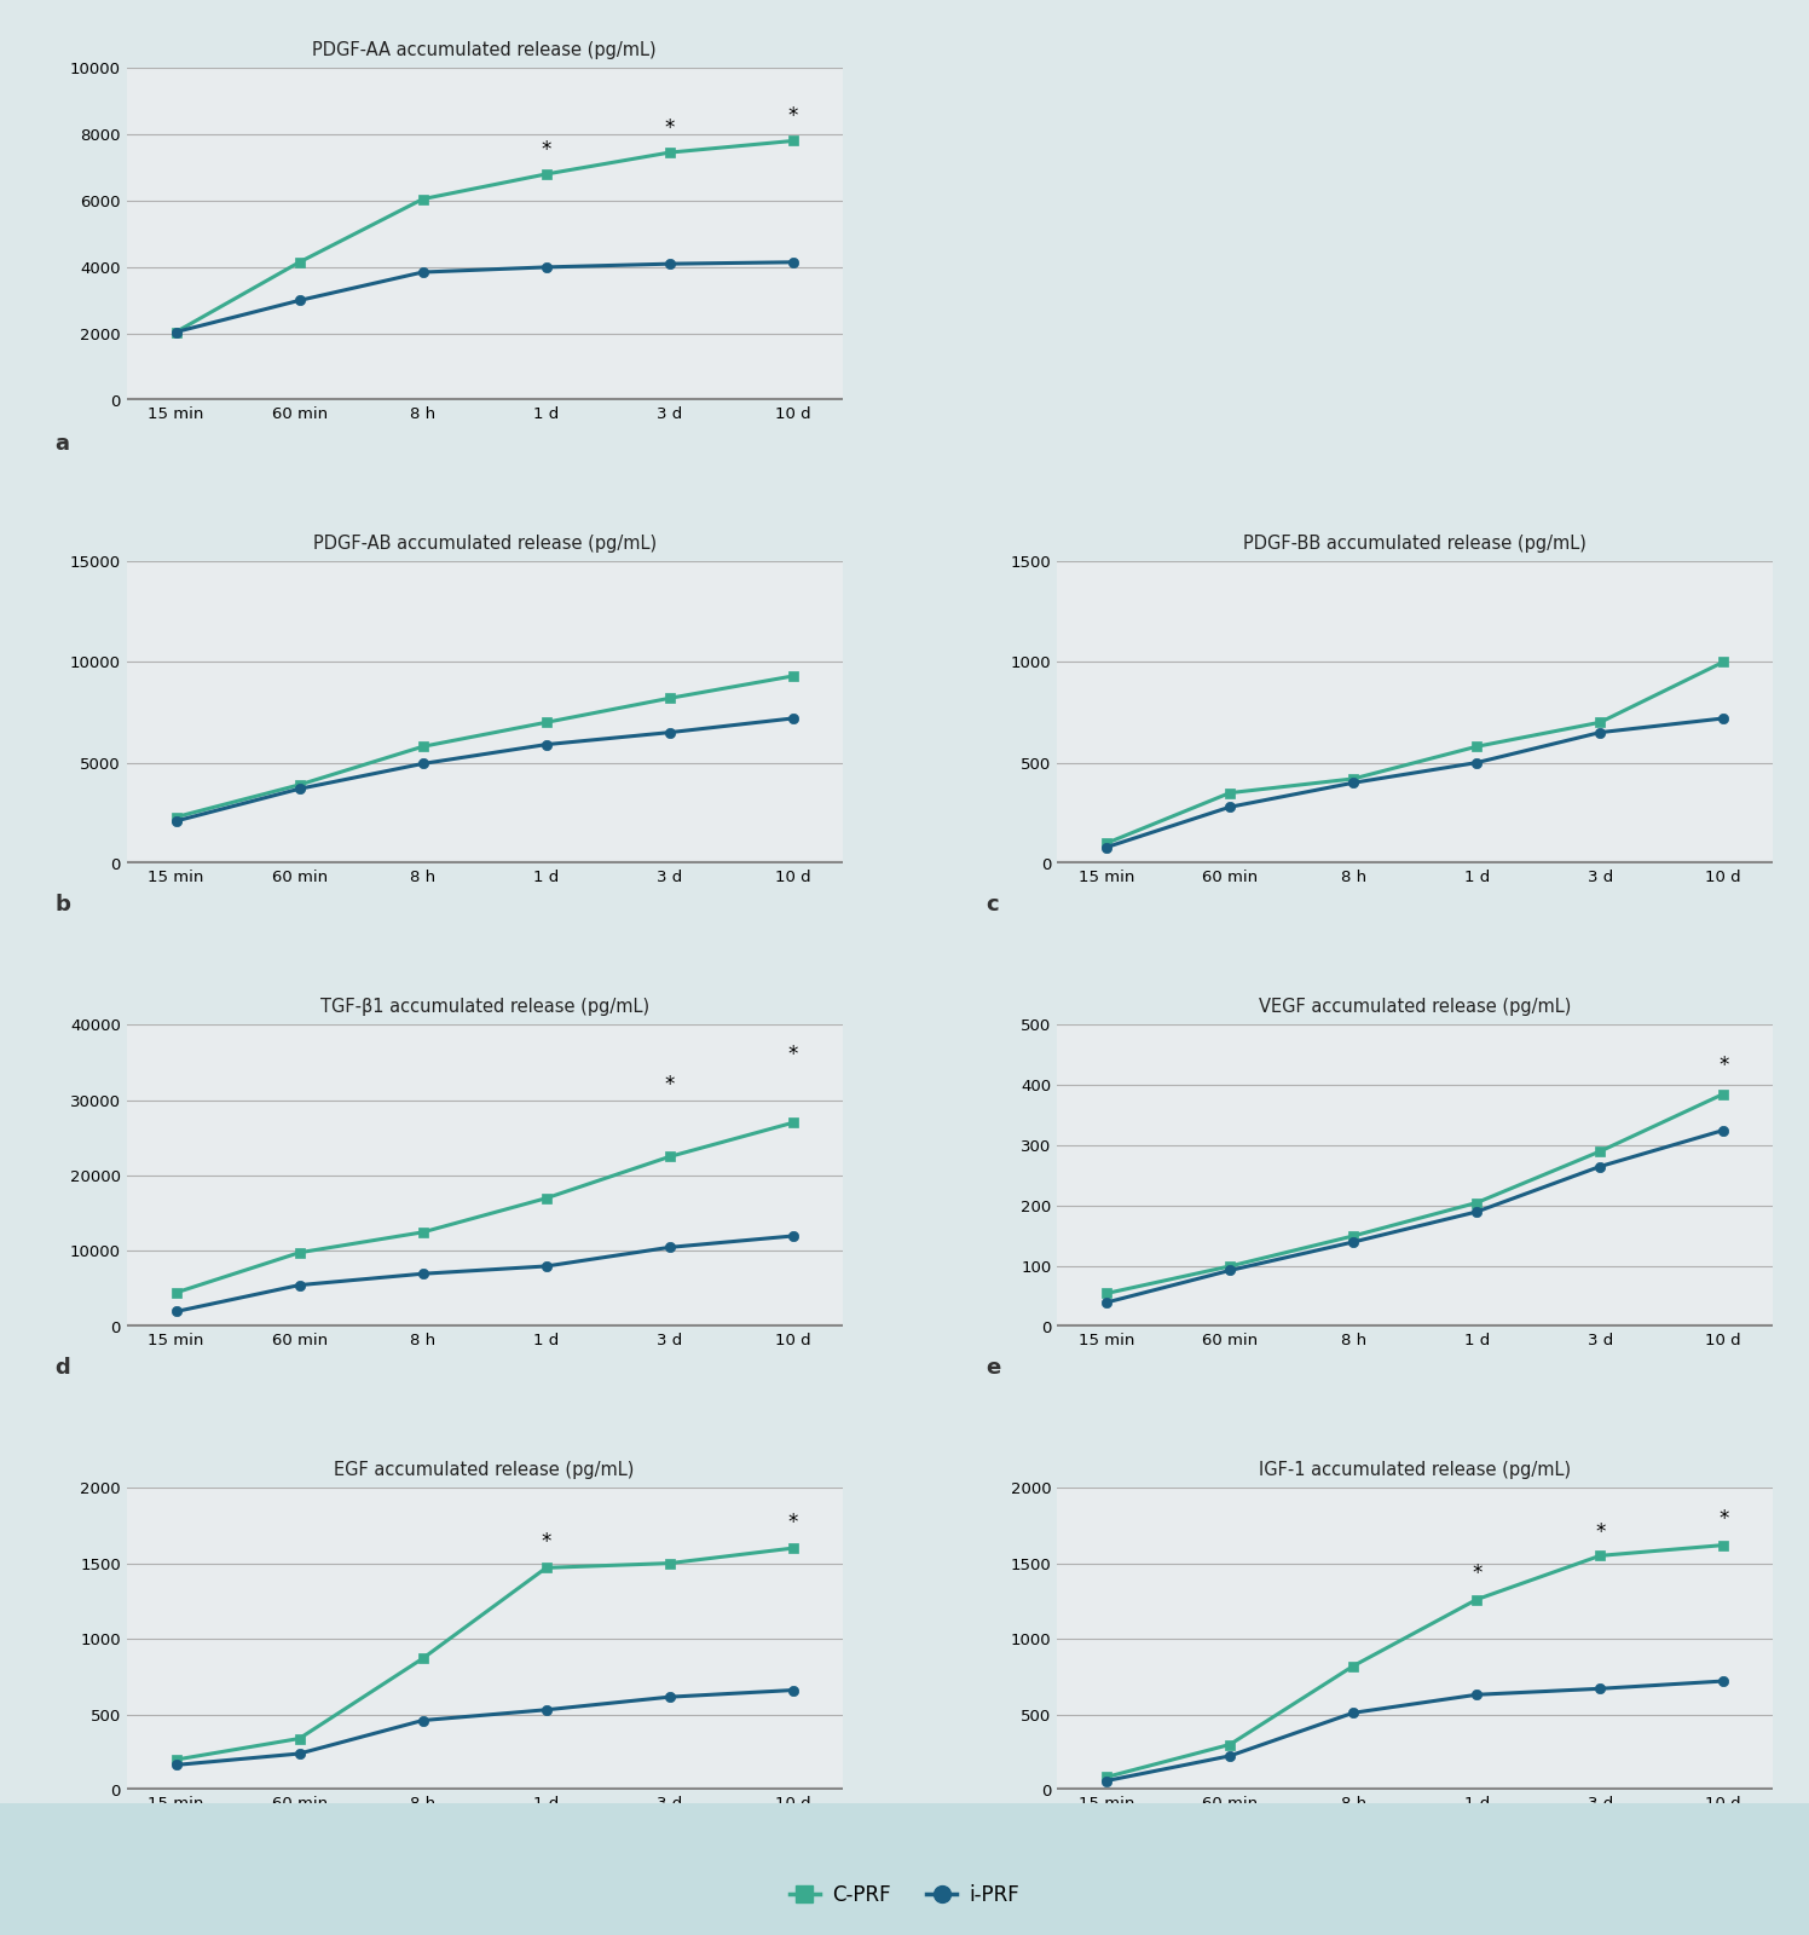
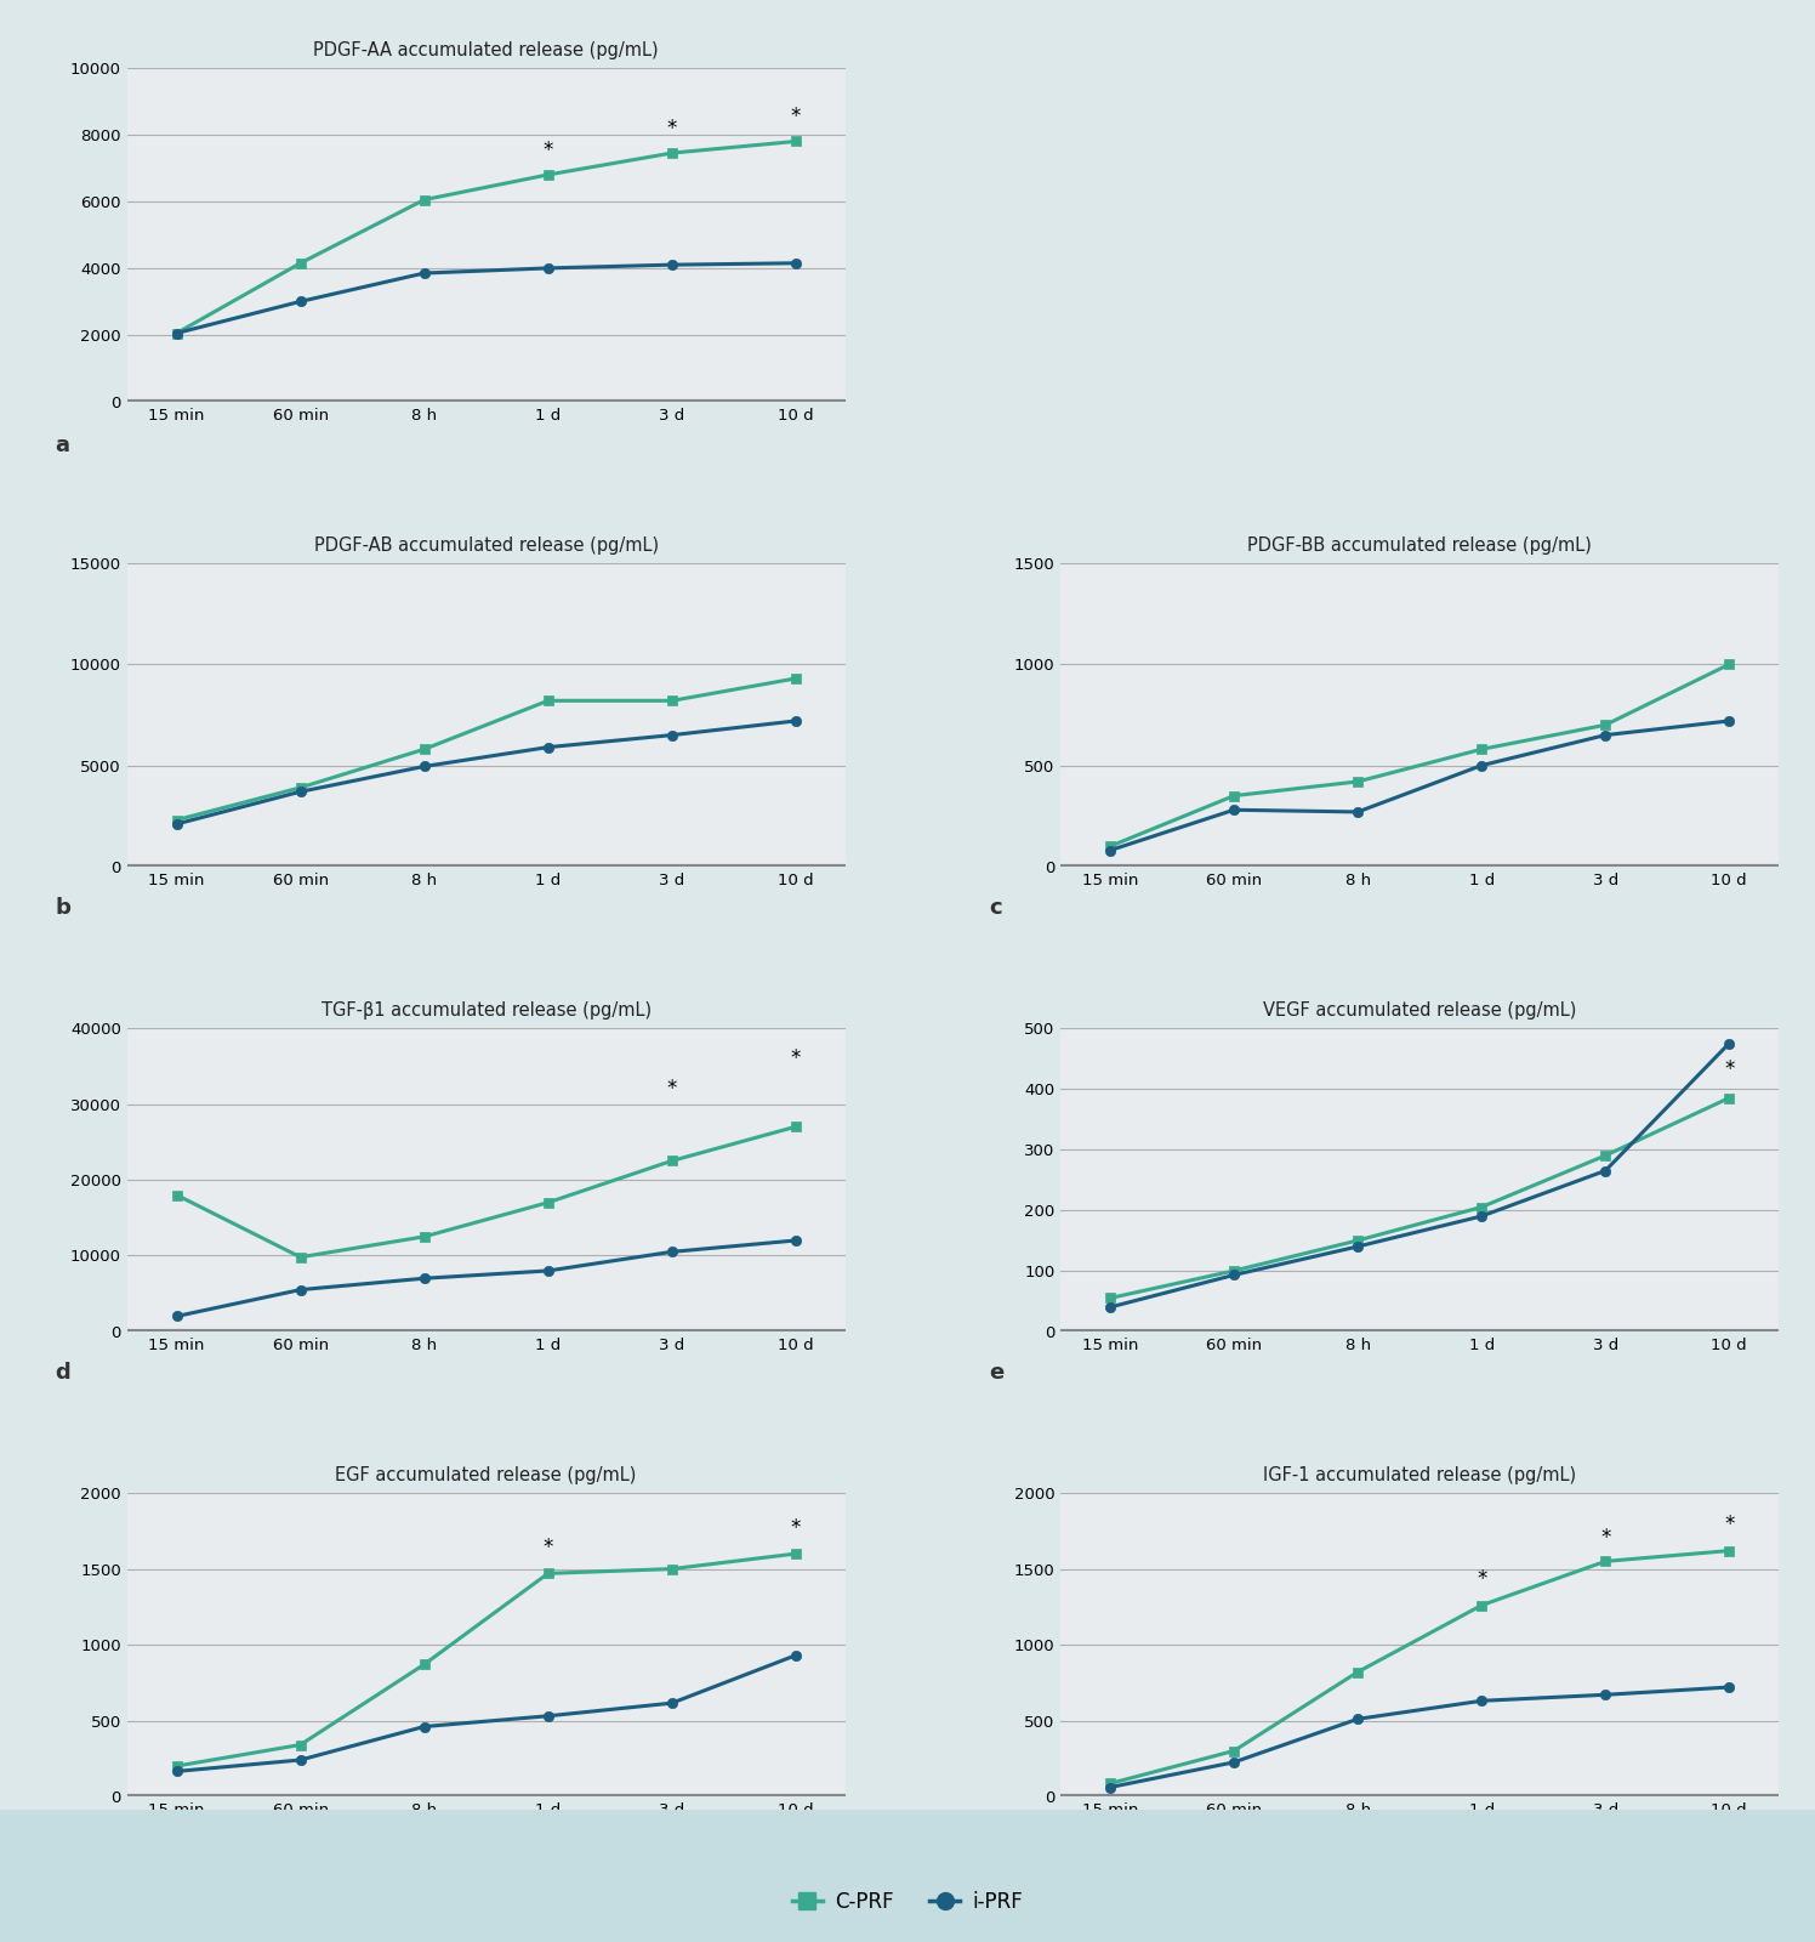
PDGF-AB accumulated release (pg/mL)/C-PRF/1 d: 7000 -> 8200
PDGF-BB accumulated release (pg/mL)/i-PRF/8 h: 400 -> 270
TGF-β1 accumulated release (pg/mL)/C-PRF/15 min: 4500 -> 18000
VEGF accumulated release (pg/mL)/i-PRF/10 d: 325 -> 475
EGF accumulated release (pg/mL)/i-PRF/10 d: 660 -> 930
